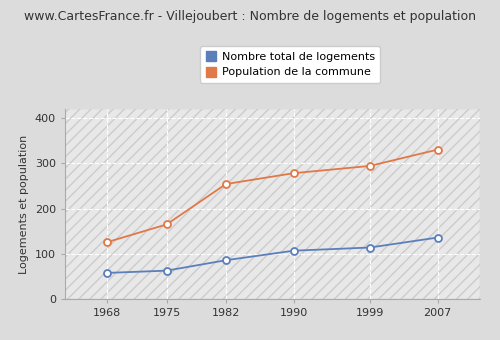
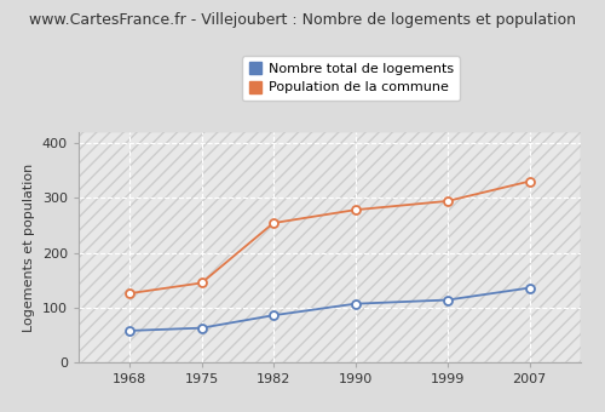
Population de la commune/1975: 165 -> 145
